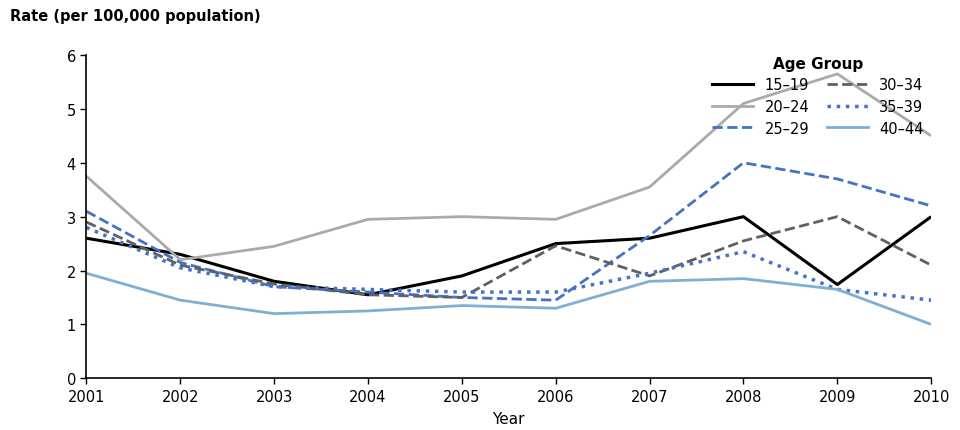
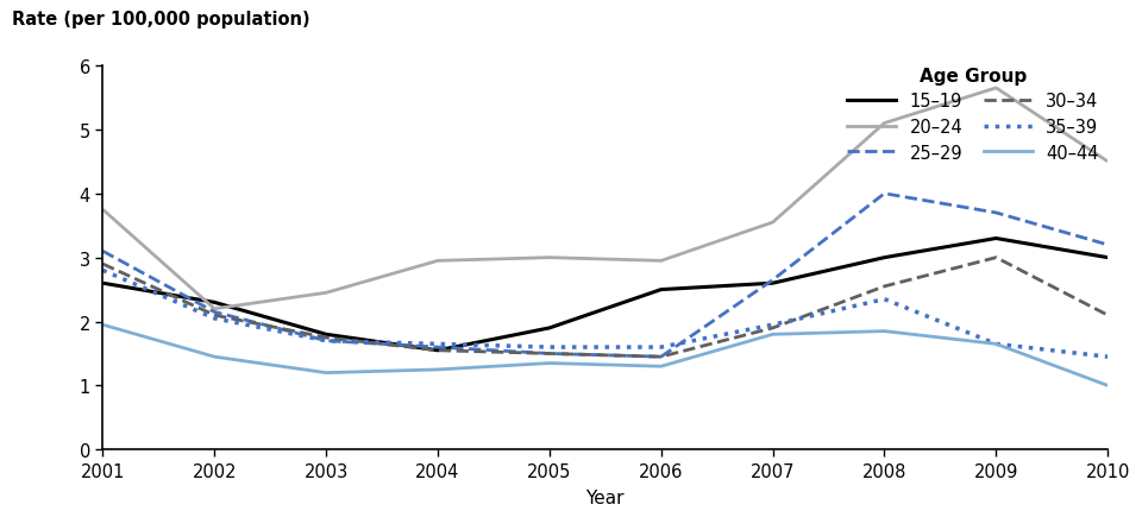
30–34/2006: 2.46 -> 1.45
15–19/2009: 1.74 -> 3.30
